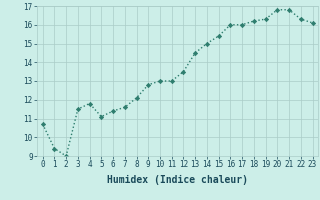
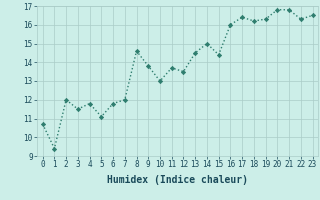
2: 9.0 -> 12.0
6: 11.4 -> 11.8
7: 11.6 -> 12.0
8: 12.1 -> 14.6
9: 12.8 -> 13.8
11: 13.0 -> 13.7
15: 15.4 -> 14.4
17: 16.0 -> 16.4
23: 16.1 -> 16.5
